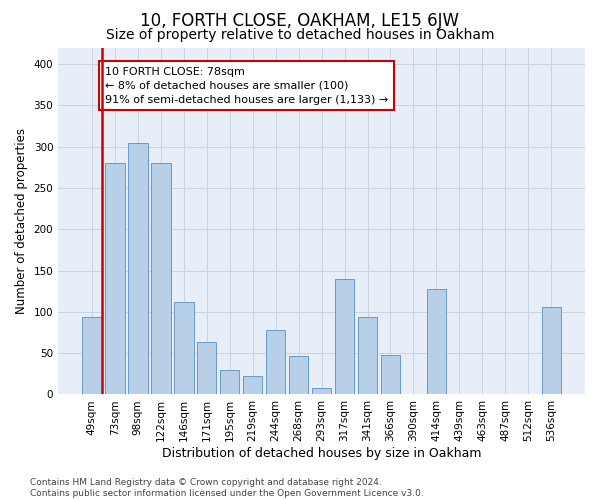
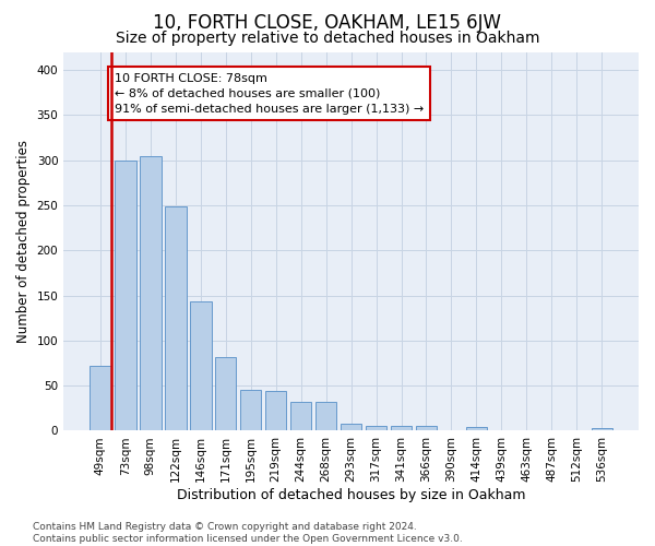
49sqm: 94 -> 72
73sqm: 280 -> 299
122sqm: 280 -> 249
146sqm: 112 -> 144
171sqm: 64 -> 82
195sqm: 30 -> 45
219sqm: 22 -> 44
244sqm: 78 -> 32
268sqm: 46 -> 32
317sqm: 140 -> 6
341sqm: 94 -> 6
366sqm: 48 -> 6
414sqm: 128 -> 4
536sqm: 106 -> 3
